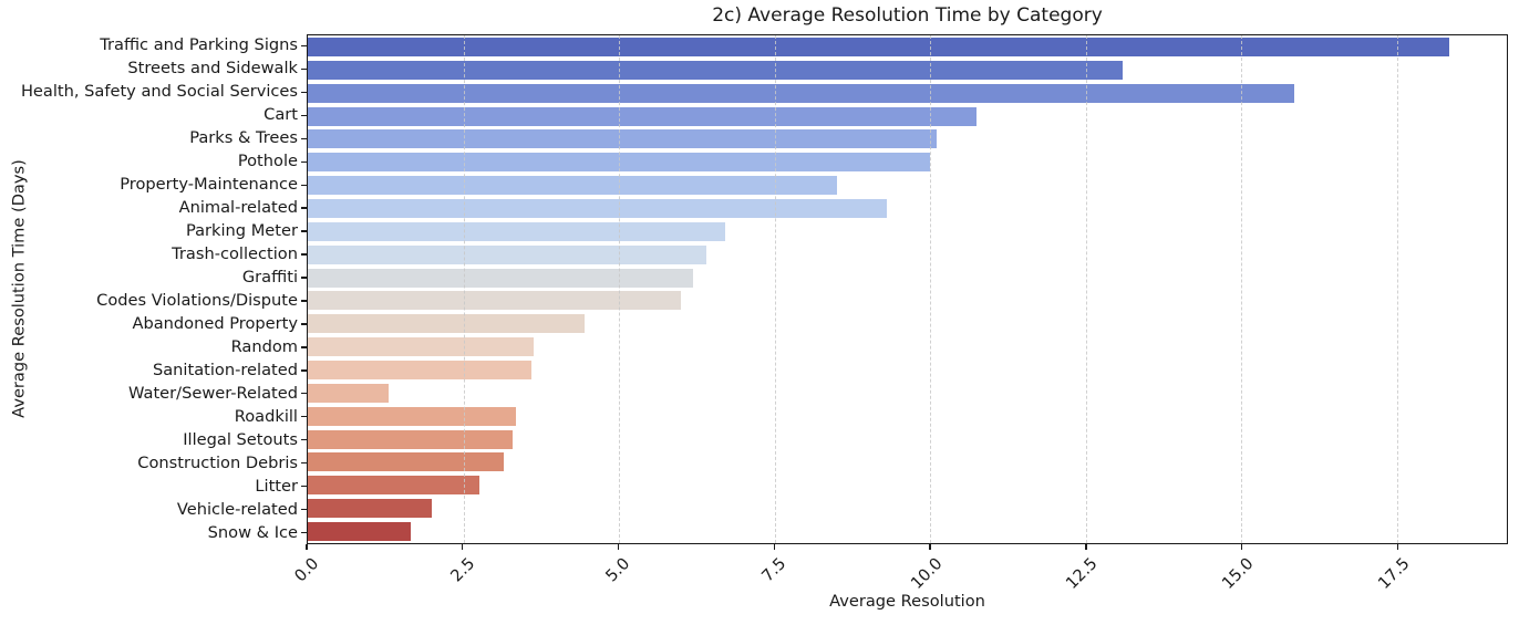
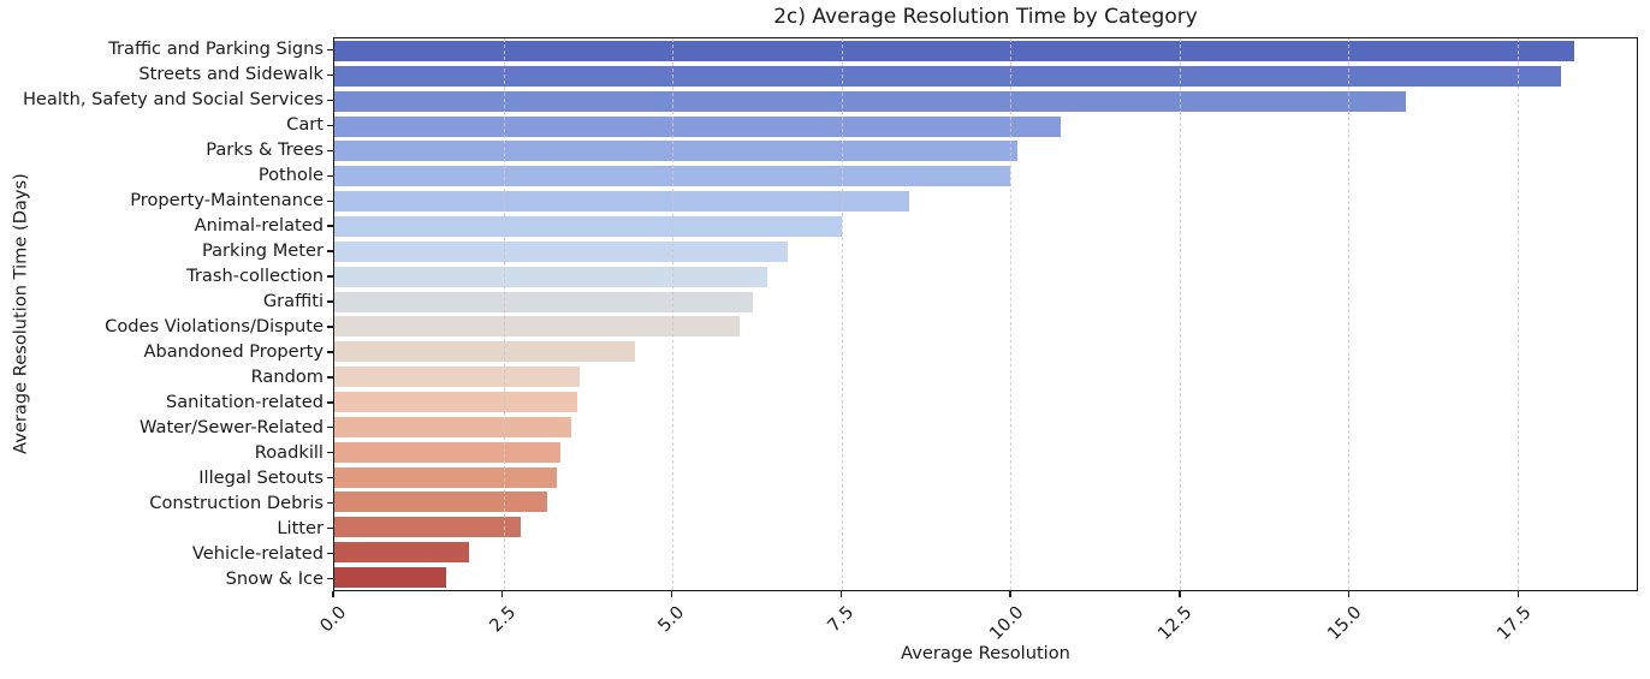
Streets and Sidewalk: 13.1 -> 18.1
Animal-related: 9.3 -> 7.5
Water/Sewer-Related: 1.3 -> 3.5
